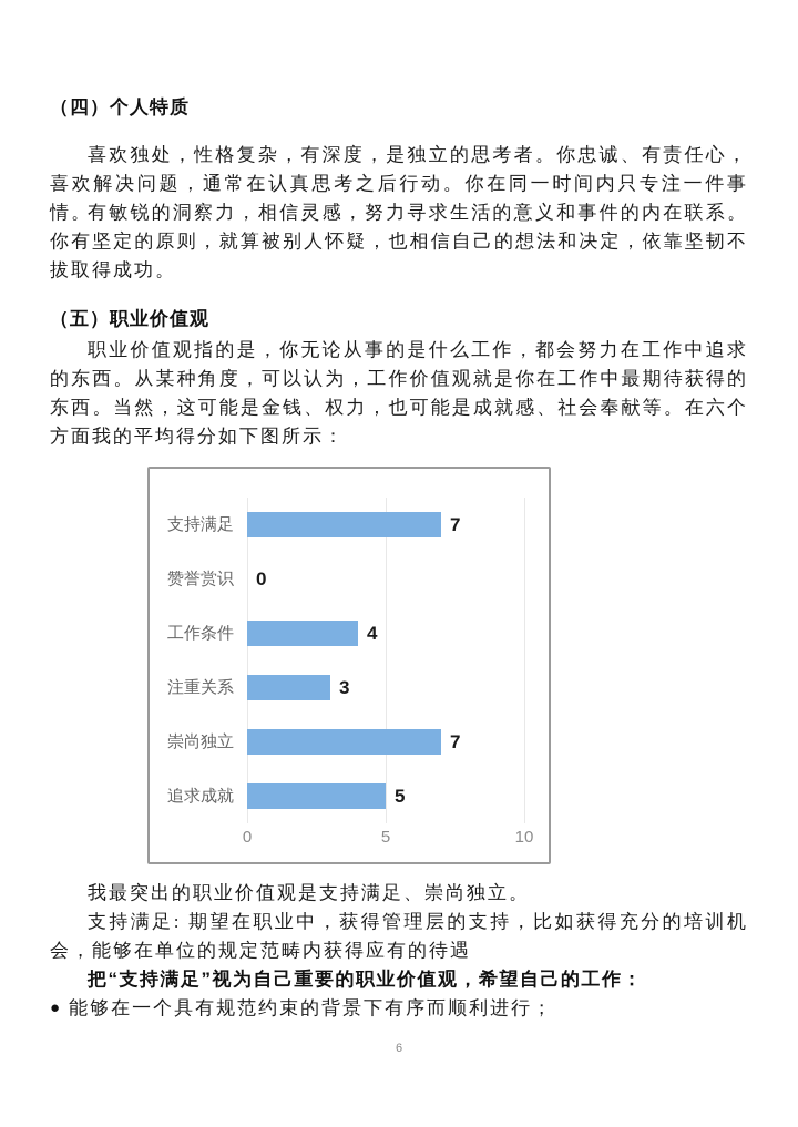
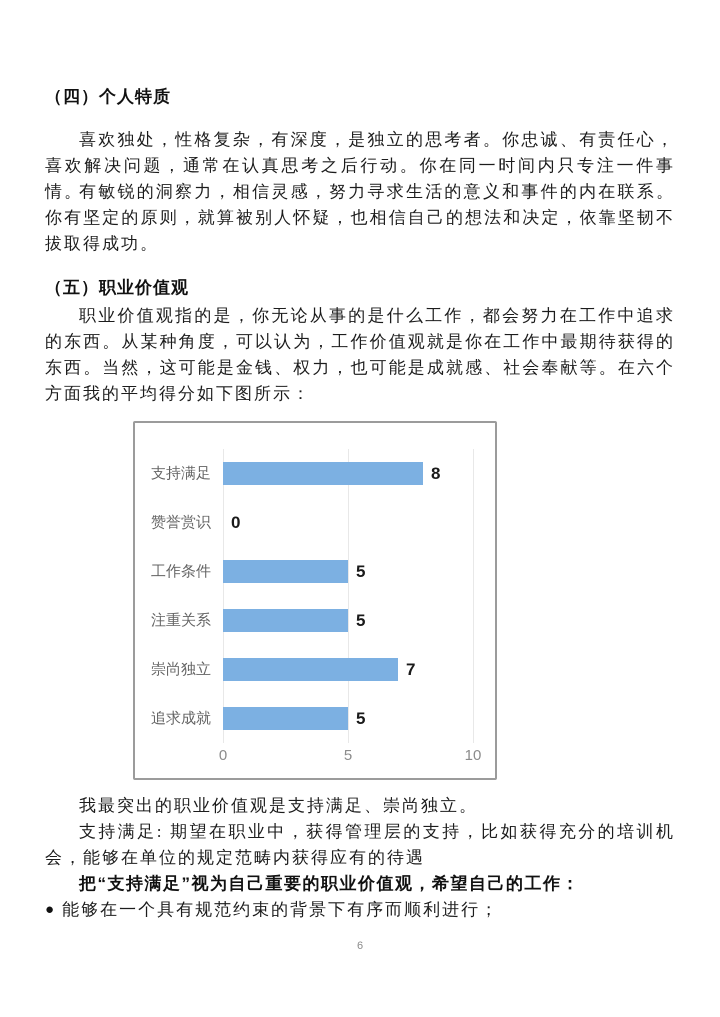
支持满足: 7 -> 8
工作条件: 4 -> 5
注重关系: 3 -> 5
